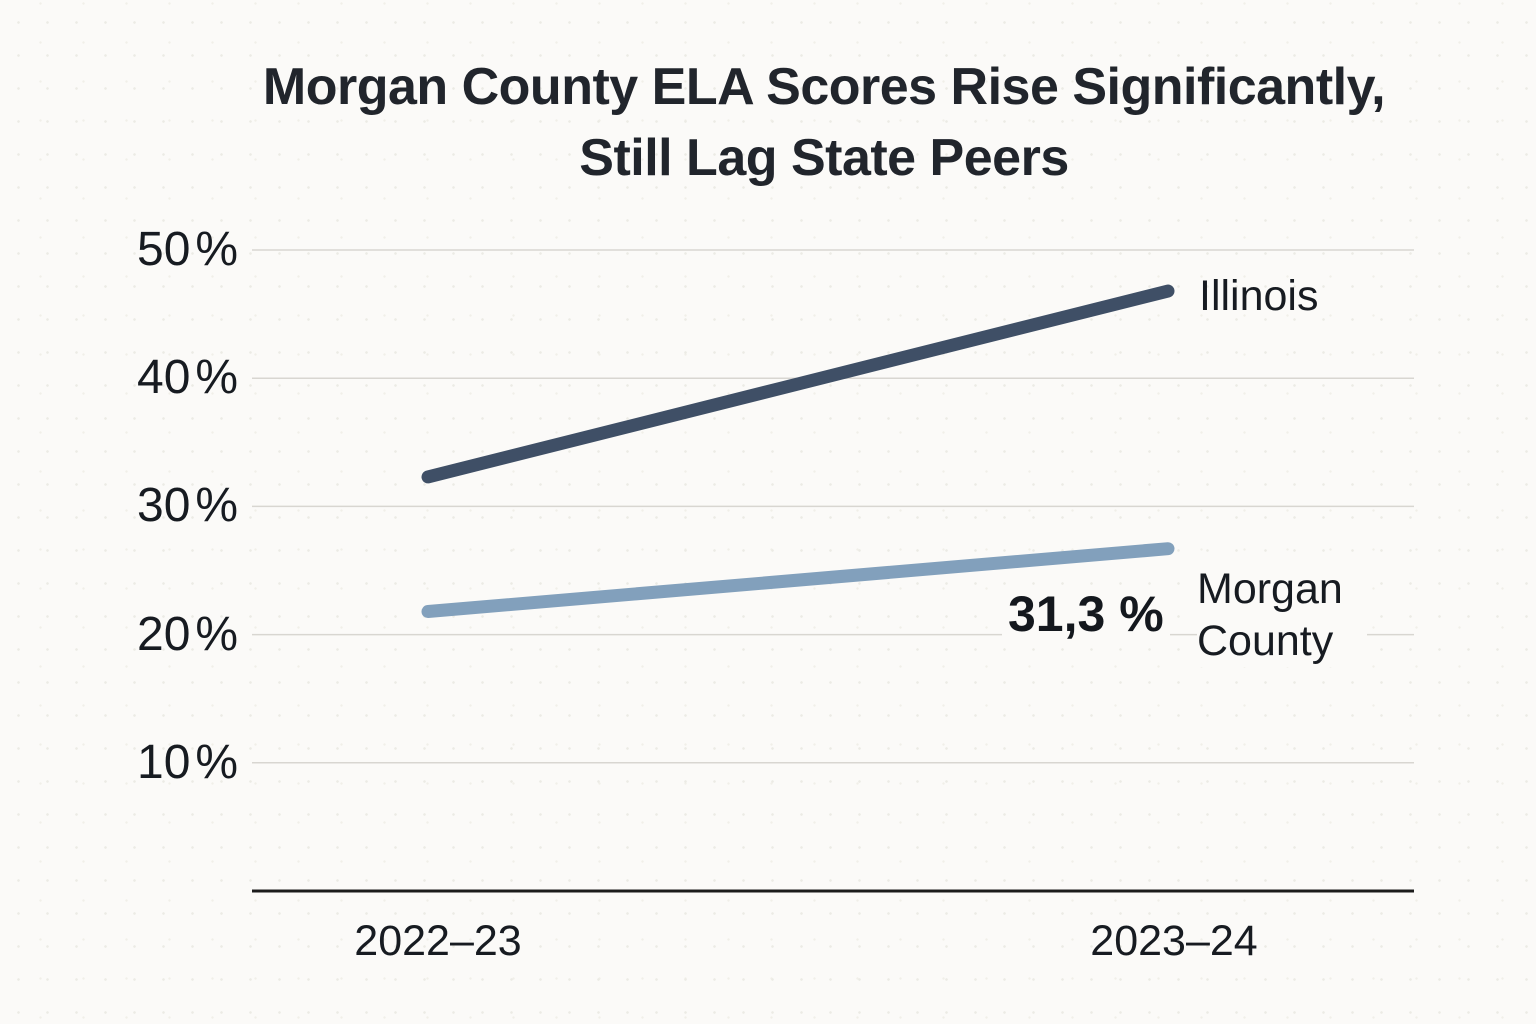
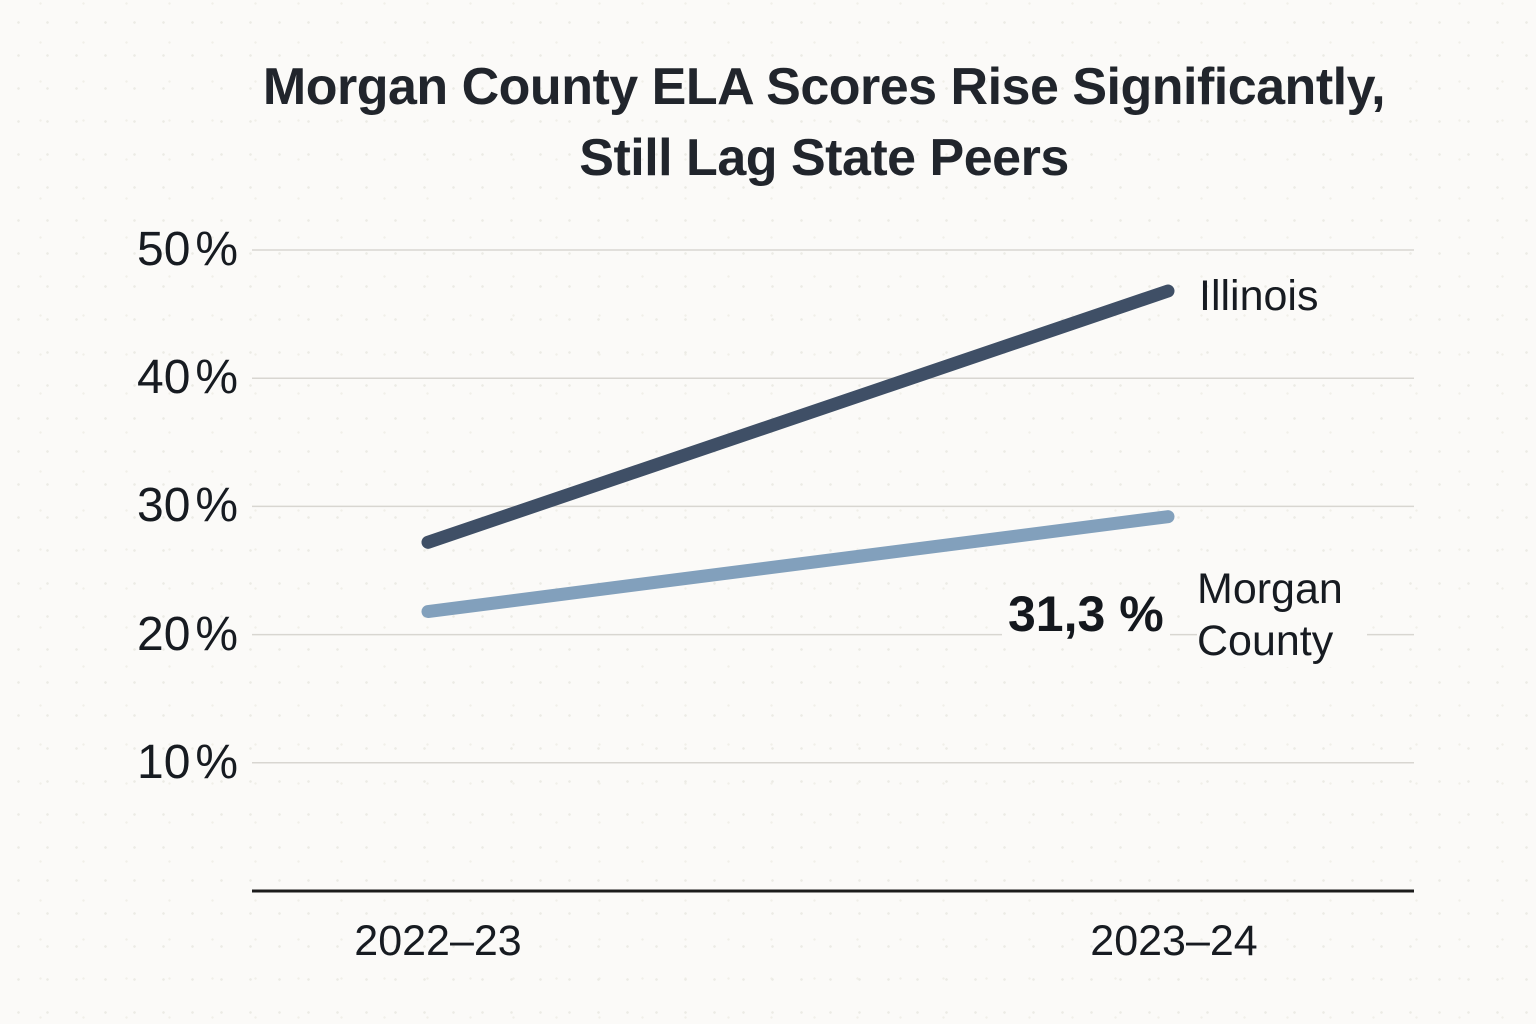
Illinois/2022–23: 32.3 -> 27.2
Morgan County/2023–24: 26.7 -> 29.2
